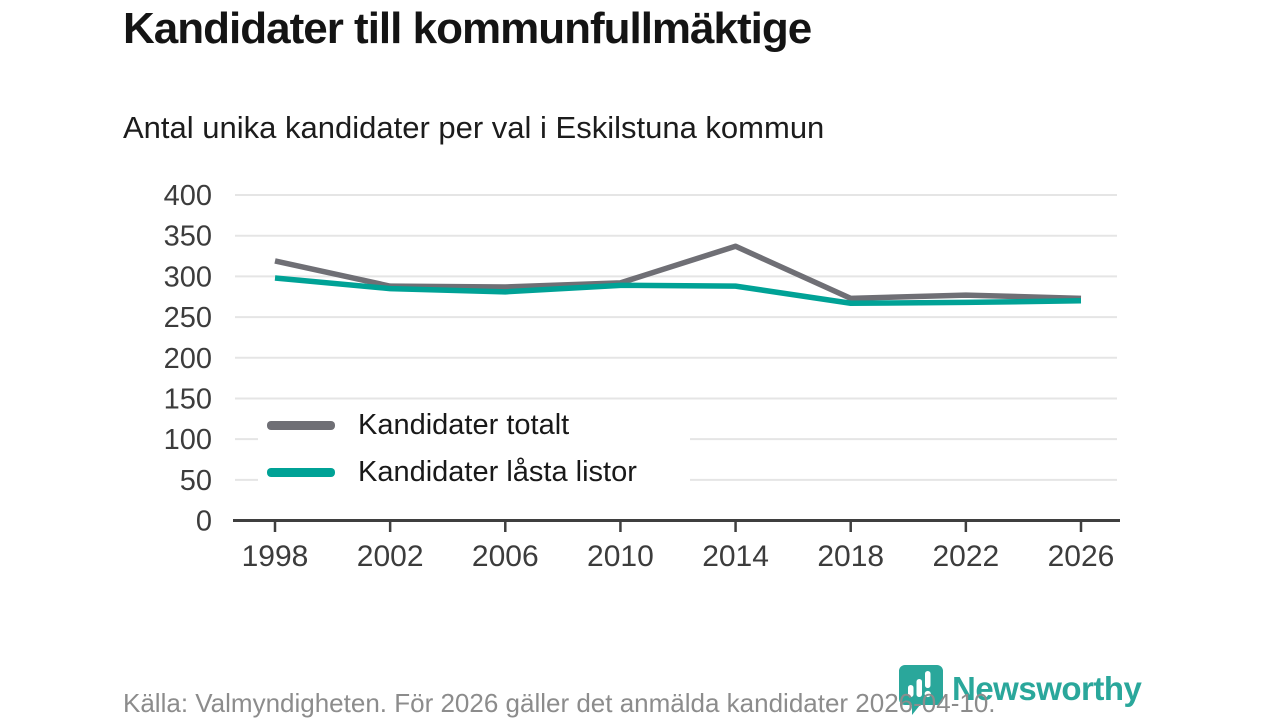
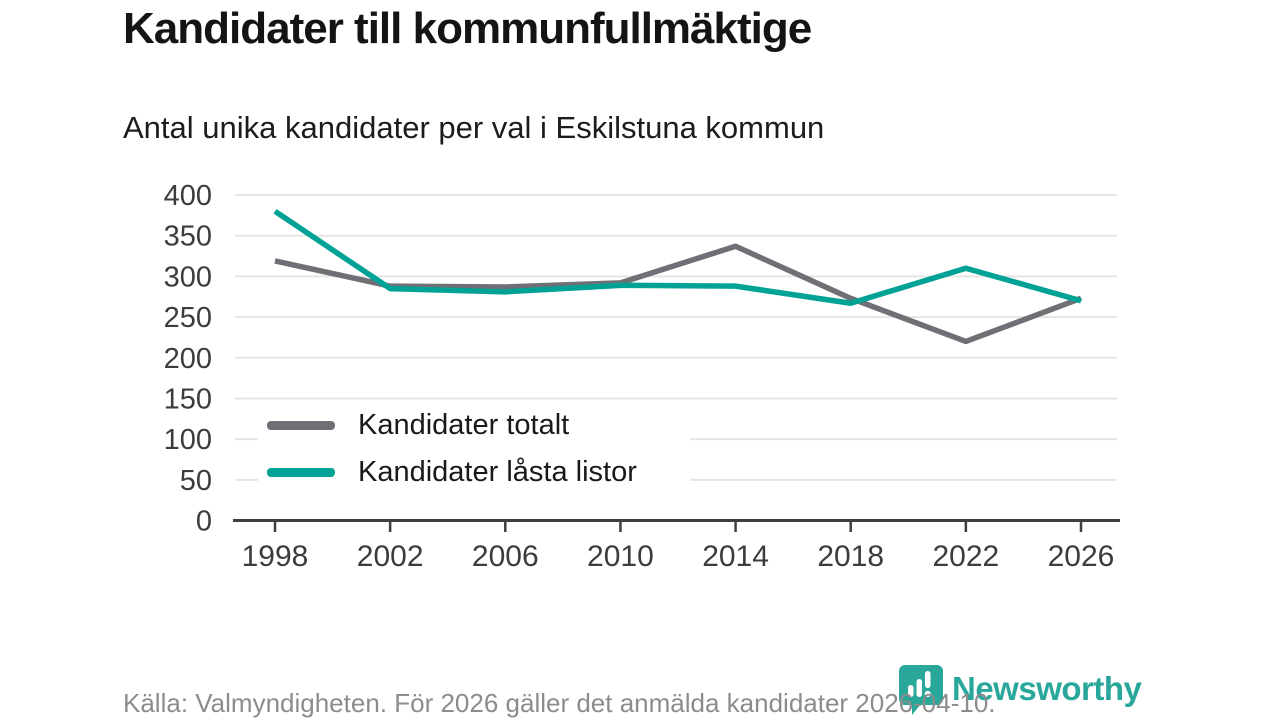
Kandidater låsta listor/1998: 300 -> 380
Kandidater totalt/2022: 280 -> 220
Kandidater låsta listor/2022: 270 -> 310
